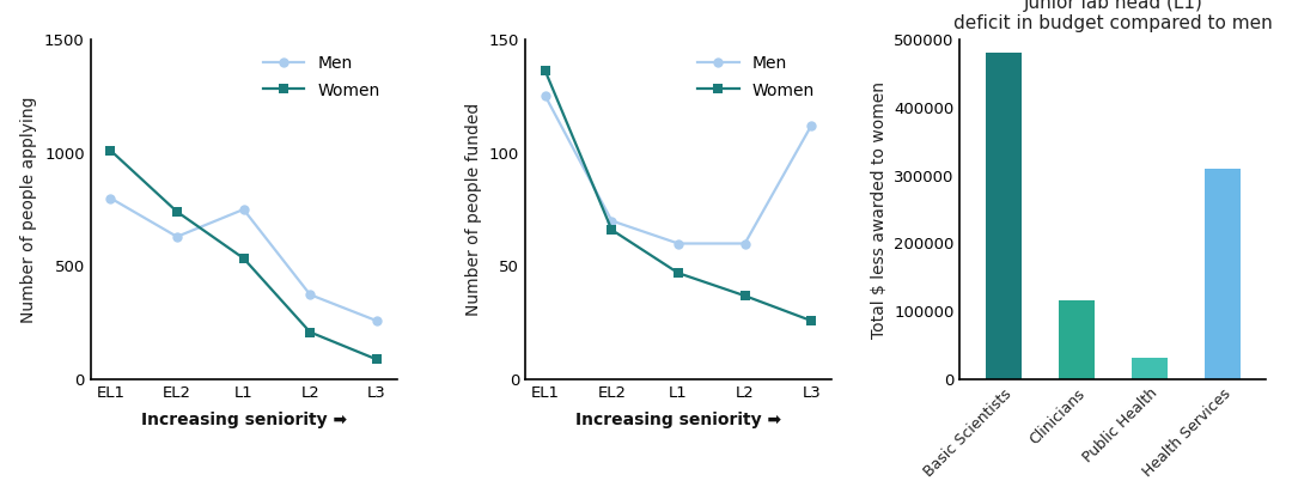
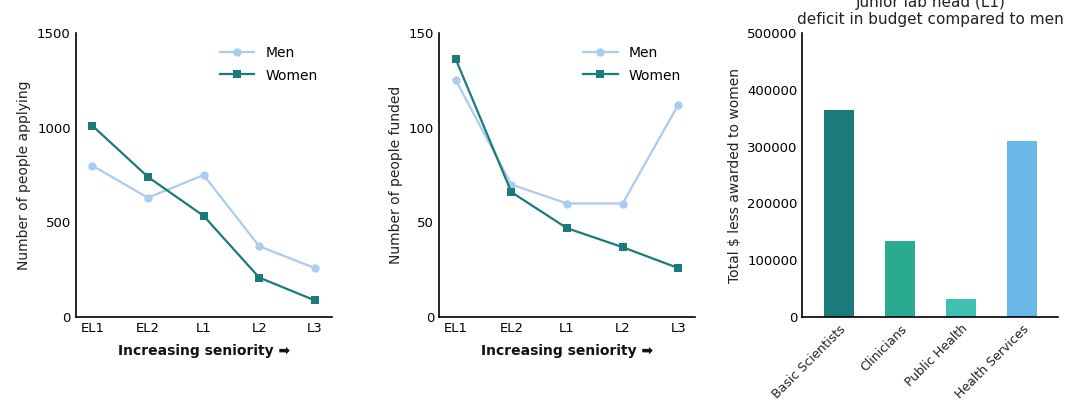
Basic Scientists: 480000 -> 364000
Clinicians: 117000 -> 134000
